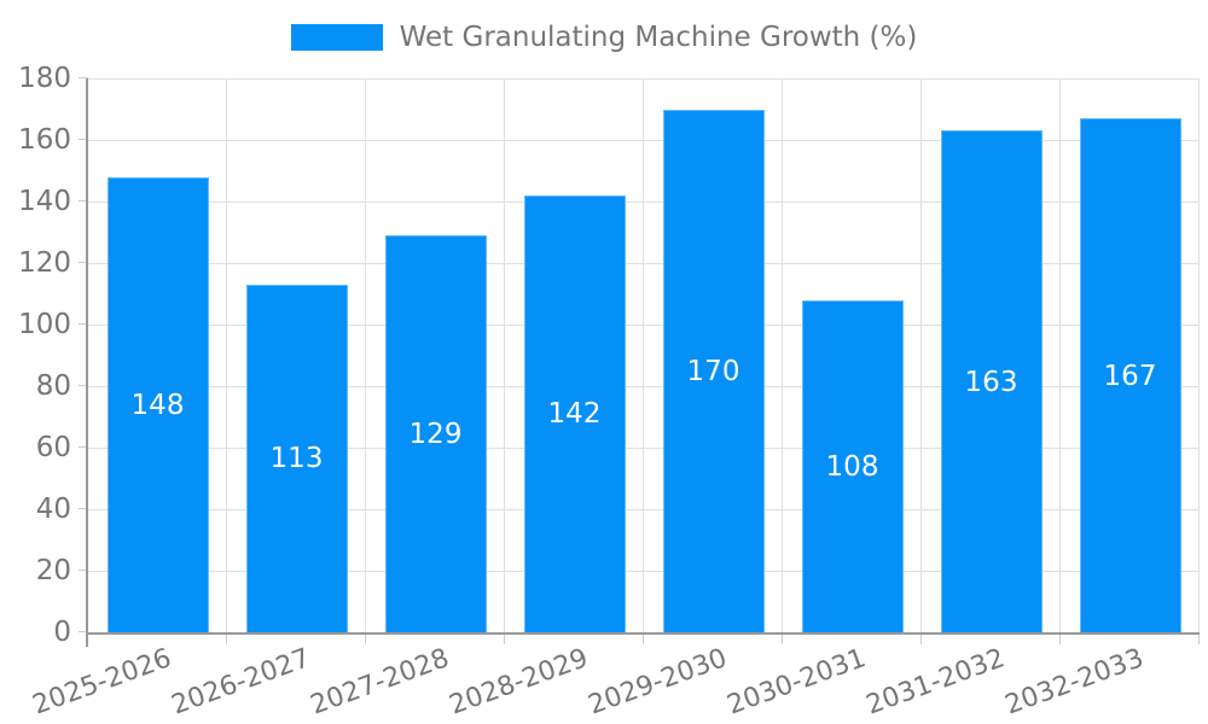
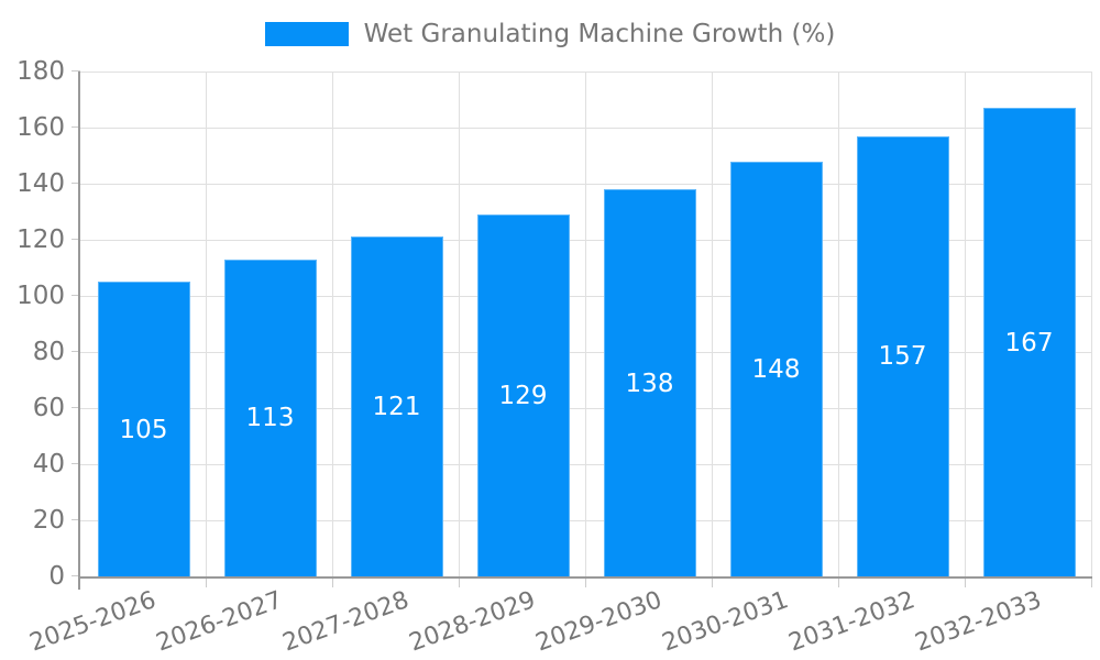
2025-2026: 148 -> 105
2027-2028: 129 -> 121
2028-2029: 142 -> 129
2029-2030: 170 -> 138
2030-2031: 108 -> 148
2031-2032: 163 -> 157
